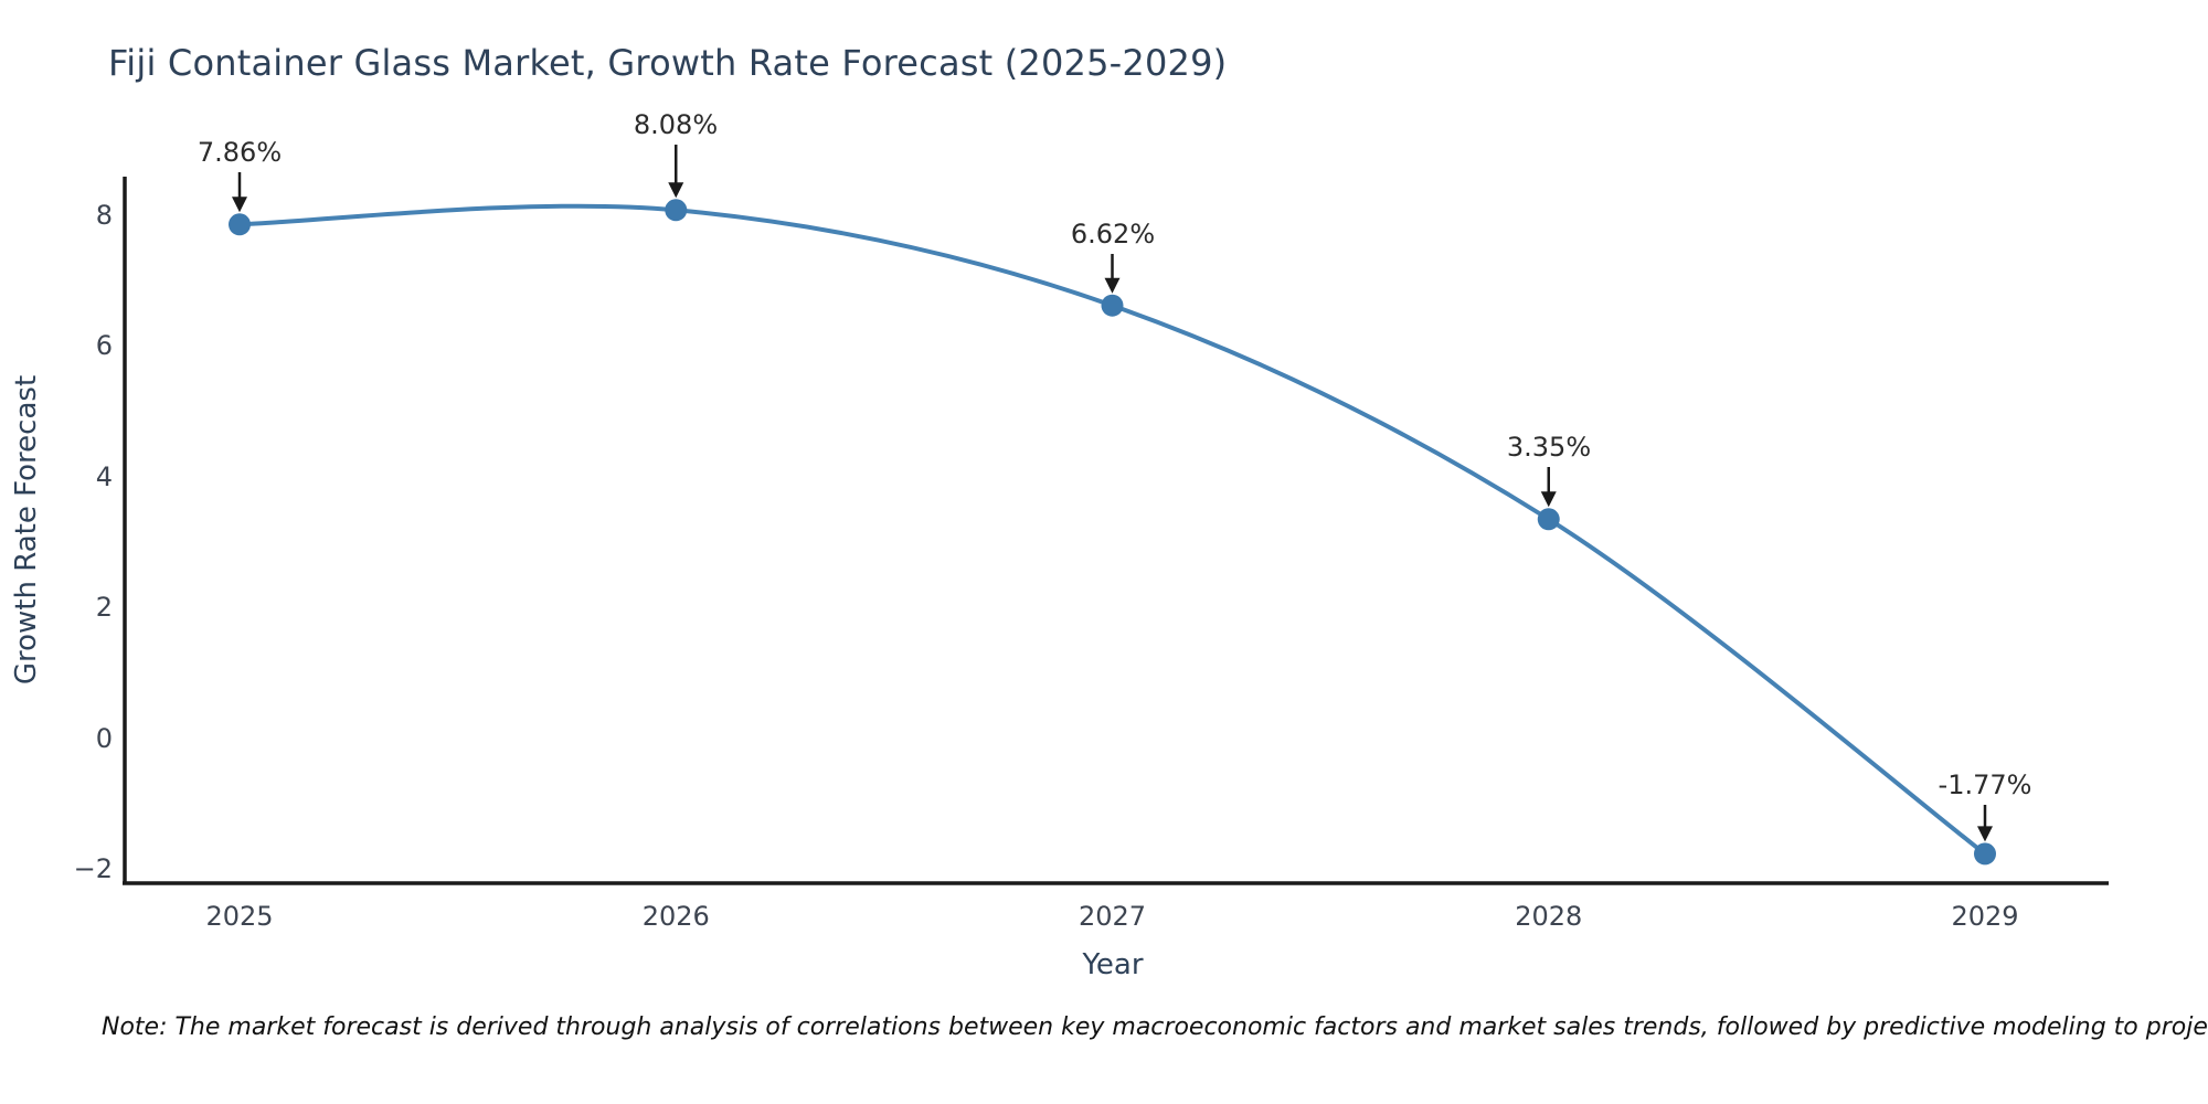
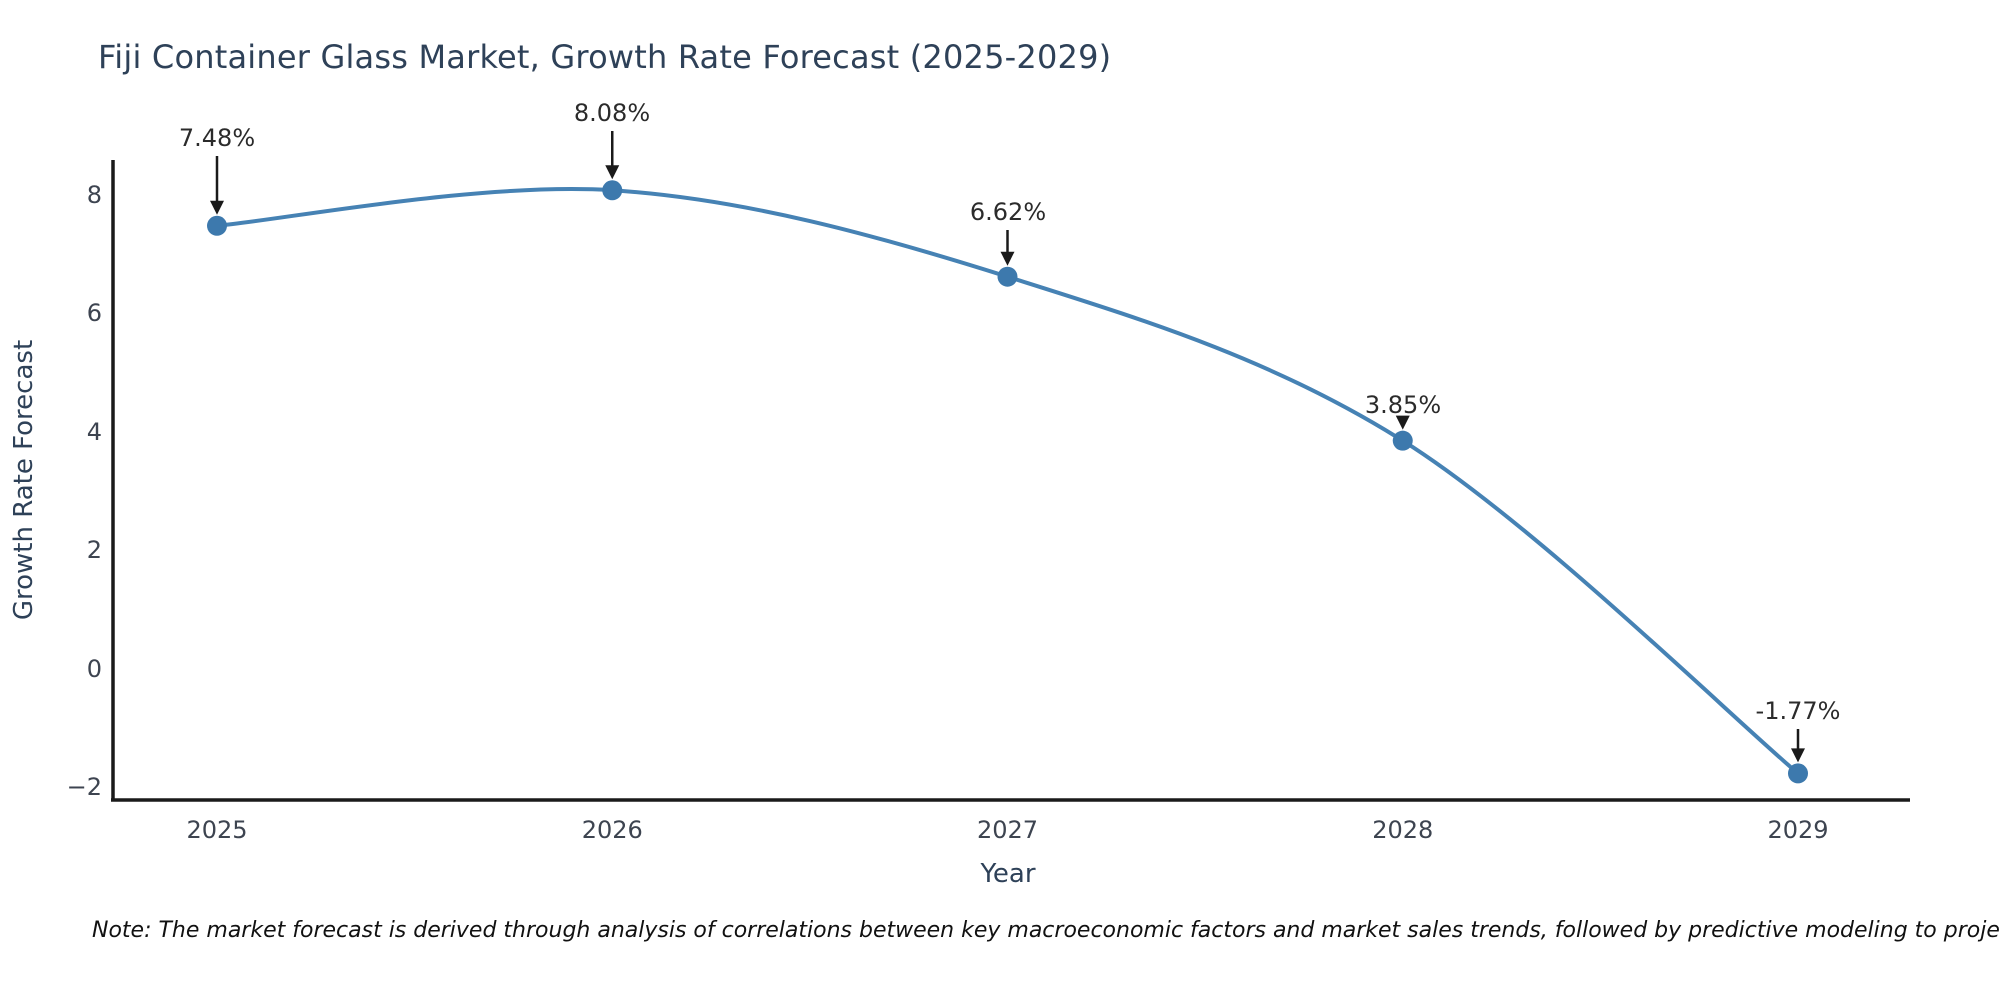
2025: 7.86% -> 7.48%
2028: 3.35% -> 3.85%
